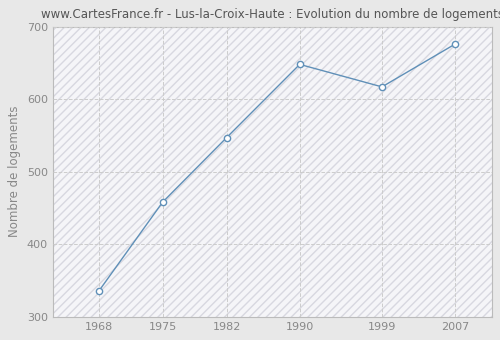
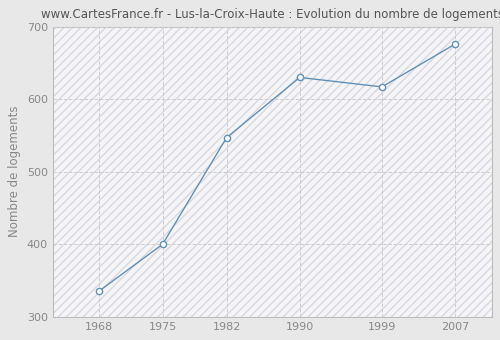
1975: 458 -> 400
1990: 648 -> 630
